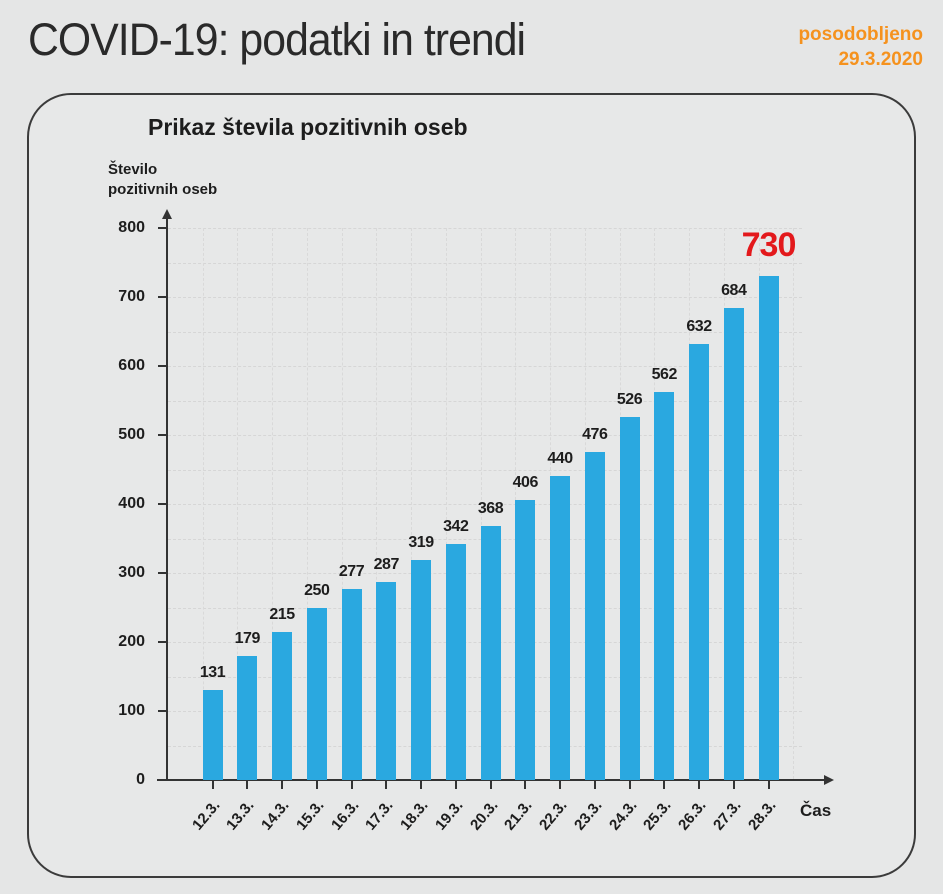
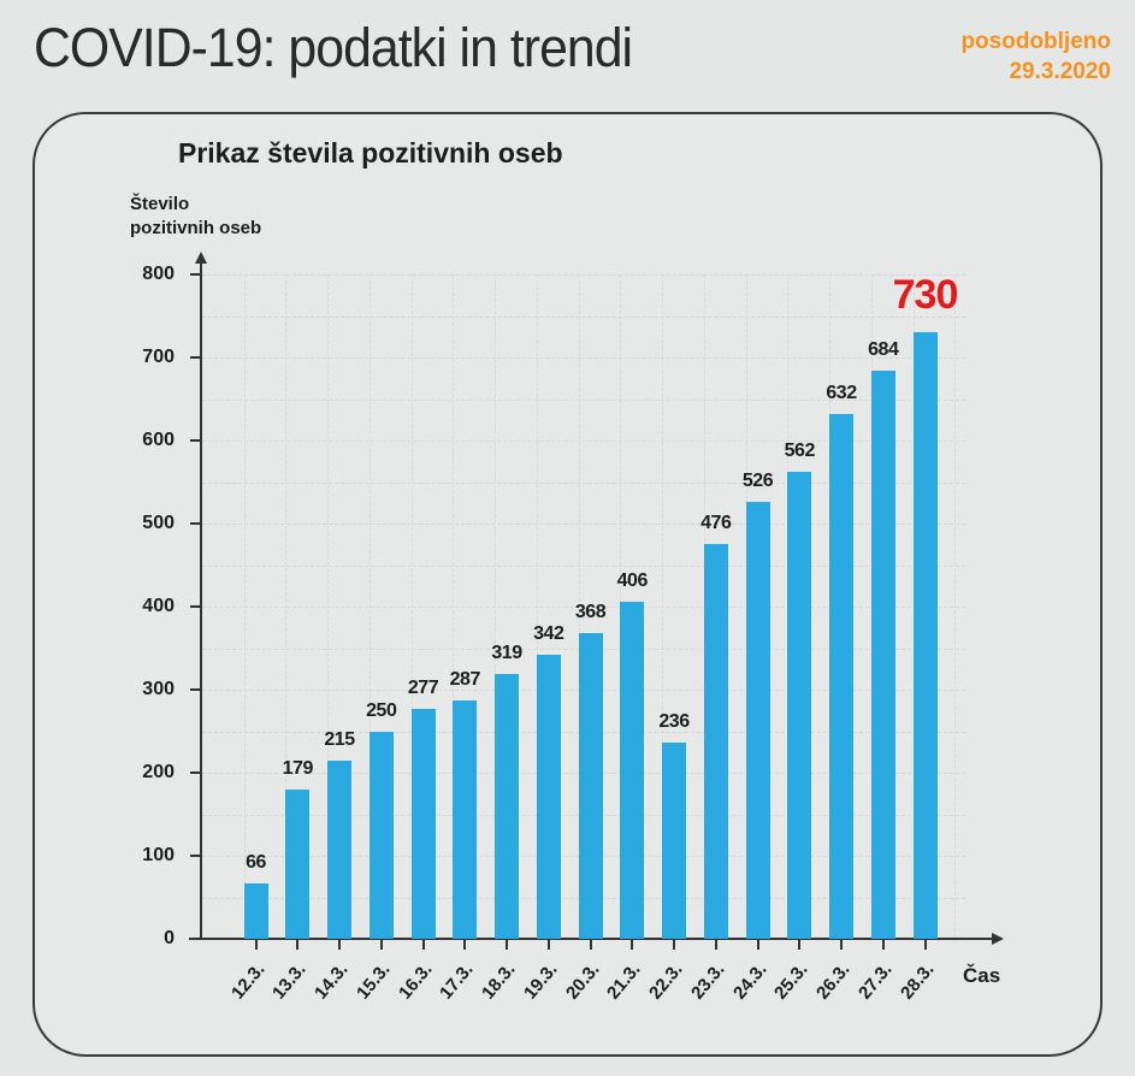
12.3.: 131 -> 66
22.3.: 440 -> 236
